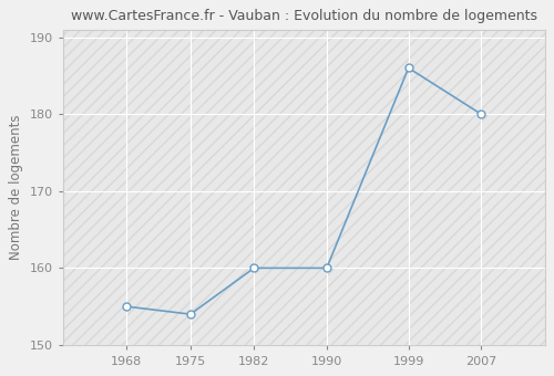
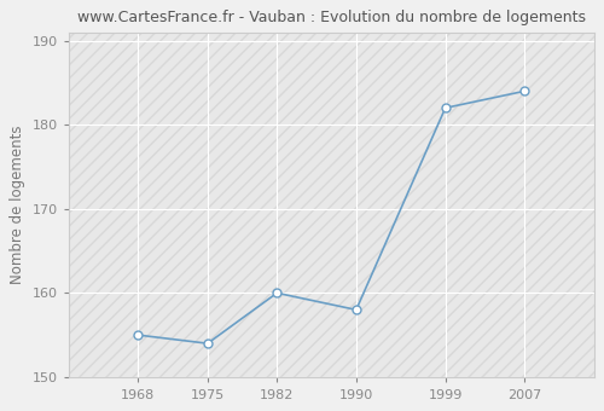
1990: 160 -> 158
1999: 186 -> 182
2007: 180 -> 184
